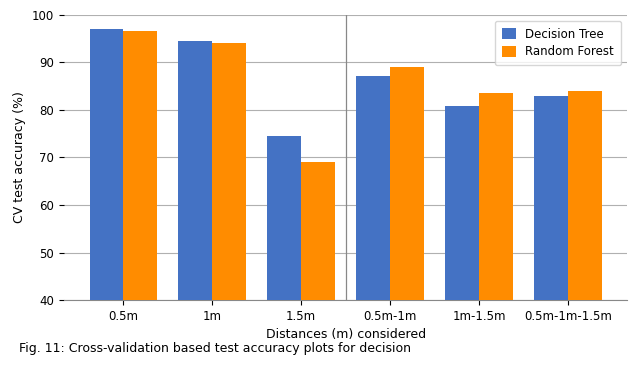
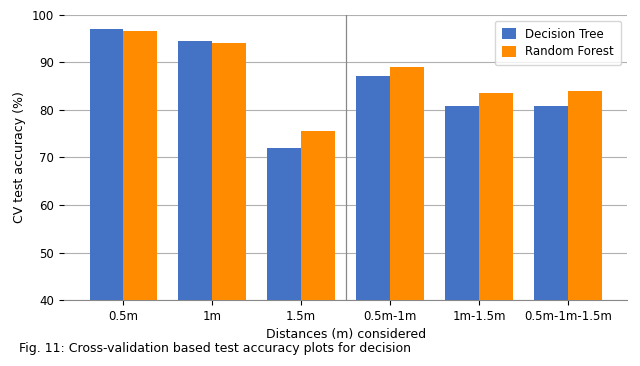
Decision Tree/1.5m: 74.5 -> 72.0
Random Forest/1.5m: 69.0 -> 75.5
Decision Tree/0.5m-1m-1.5m: 83.0 -> 80.8
